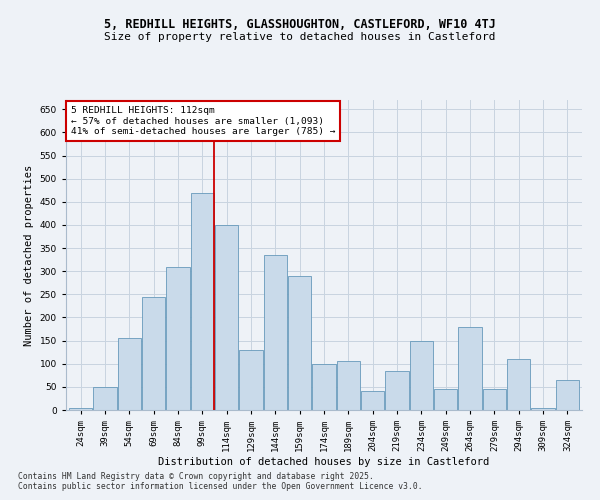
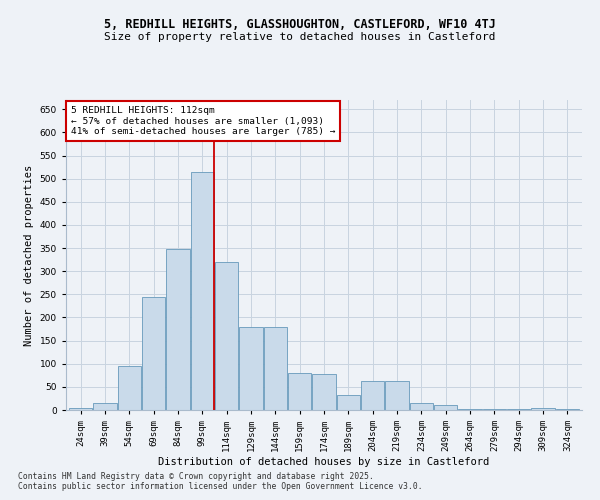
39sqm: 50 -> 15
54sqm: 155 -> 95
84sqm: 310 -> 348
99sqm: 470 -> 515
114sqm: 400 -> 320
129sqm: 130 -> 180
144sqm: 335 -> 180
159sqm: 290 -> 80
174sqm: 100 -> 78
189sqm: 105 -> 33
204sqm: 40 -> 63
219sqm: 85 -> 63
234sqm: 150 -> 15
249sqm: 45 -> 10
264sqm: 180 -> 3
279sqm: 45 -> 2
294sqm: 110 -> 2
324sqm: 65 -> 2
